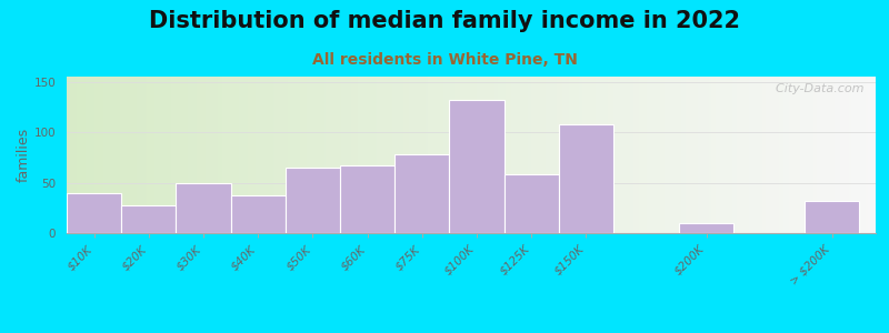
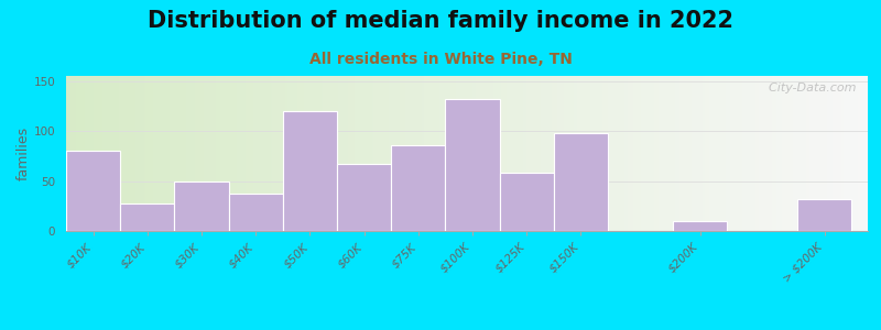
$10K: 40 -> 80
$50K: 65 -> 120
$75K: 78 -> 86
$150K: 108 -> 98
